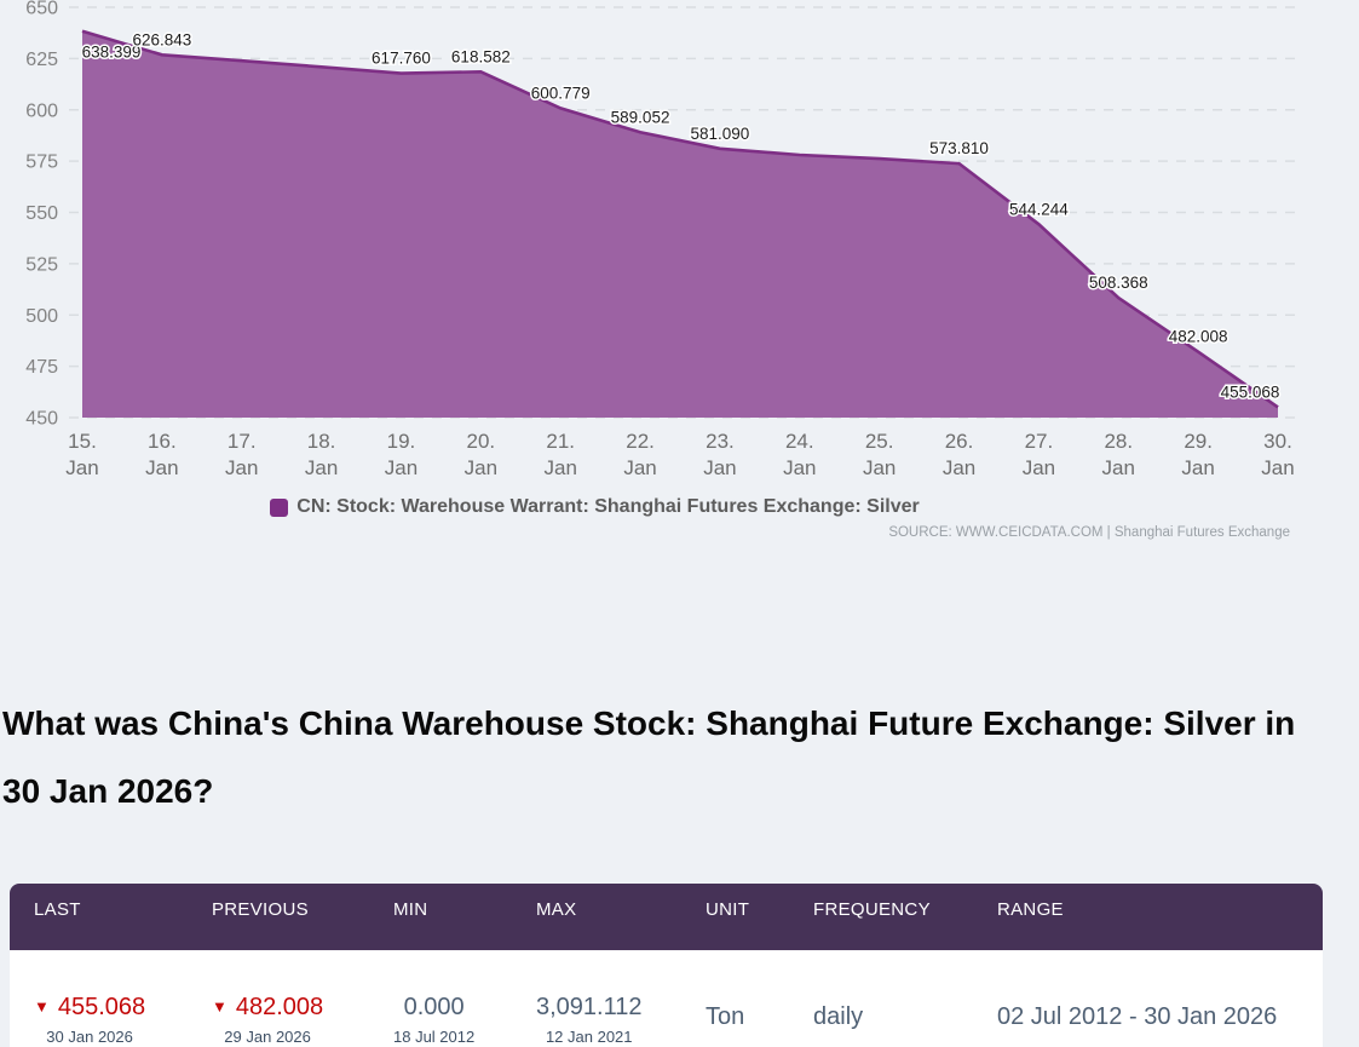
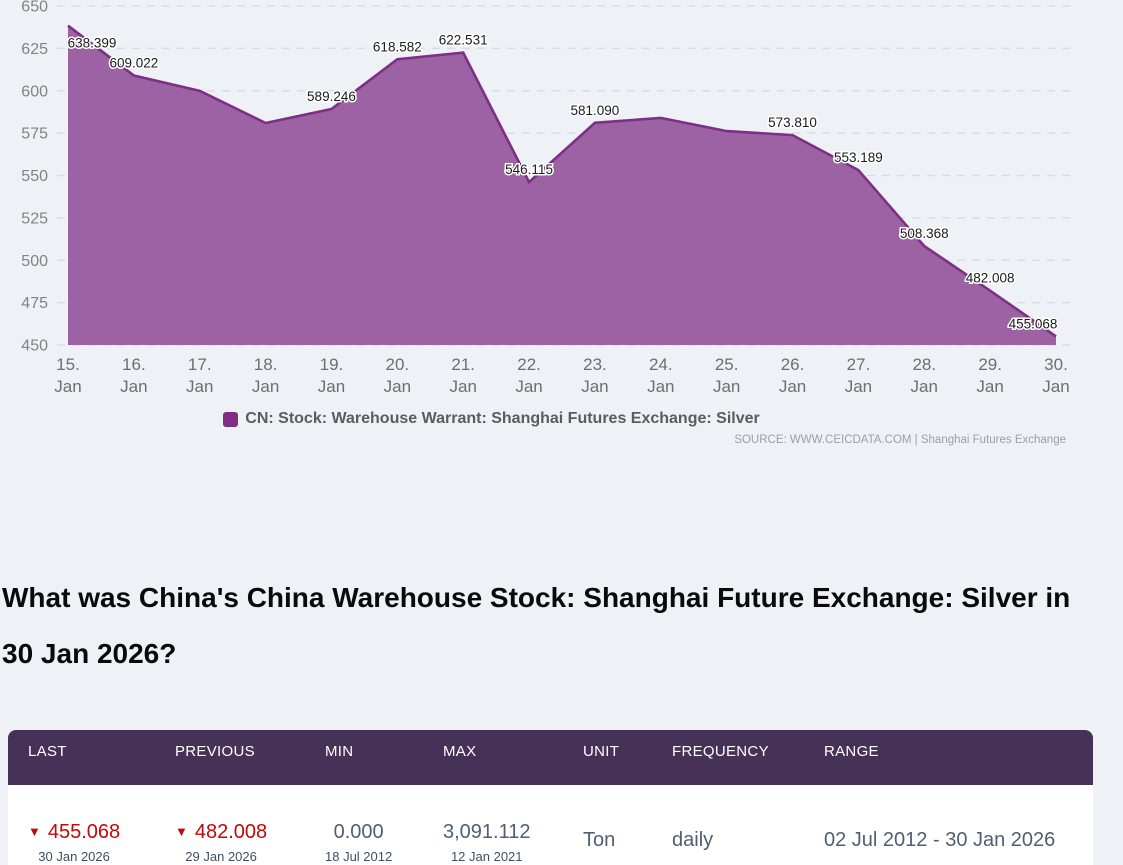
16. Jan: 626.843 -> 609.022
17. Jan: 624 -> 600
18. Jan: 621 -> 581
19. Jan: 617.760 -> 589.246
21. Jan: 600.779 -> 622.531
22. Jan: 589.052 -> 546.115
24. Jan: 578 -> 584
27. Jan: 544.244 -> 553.189
